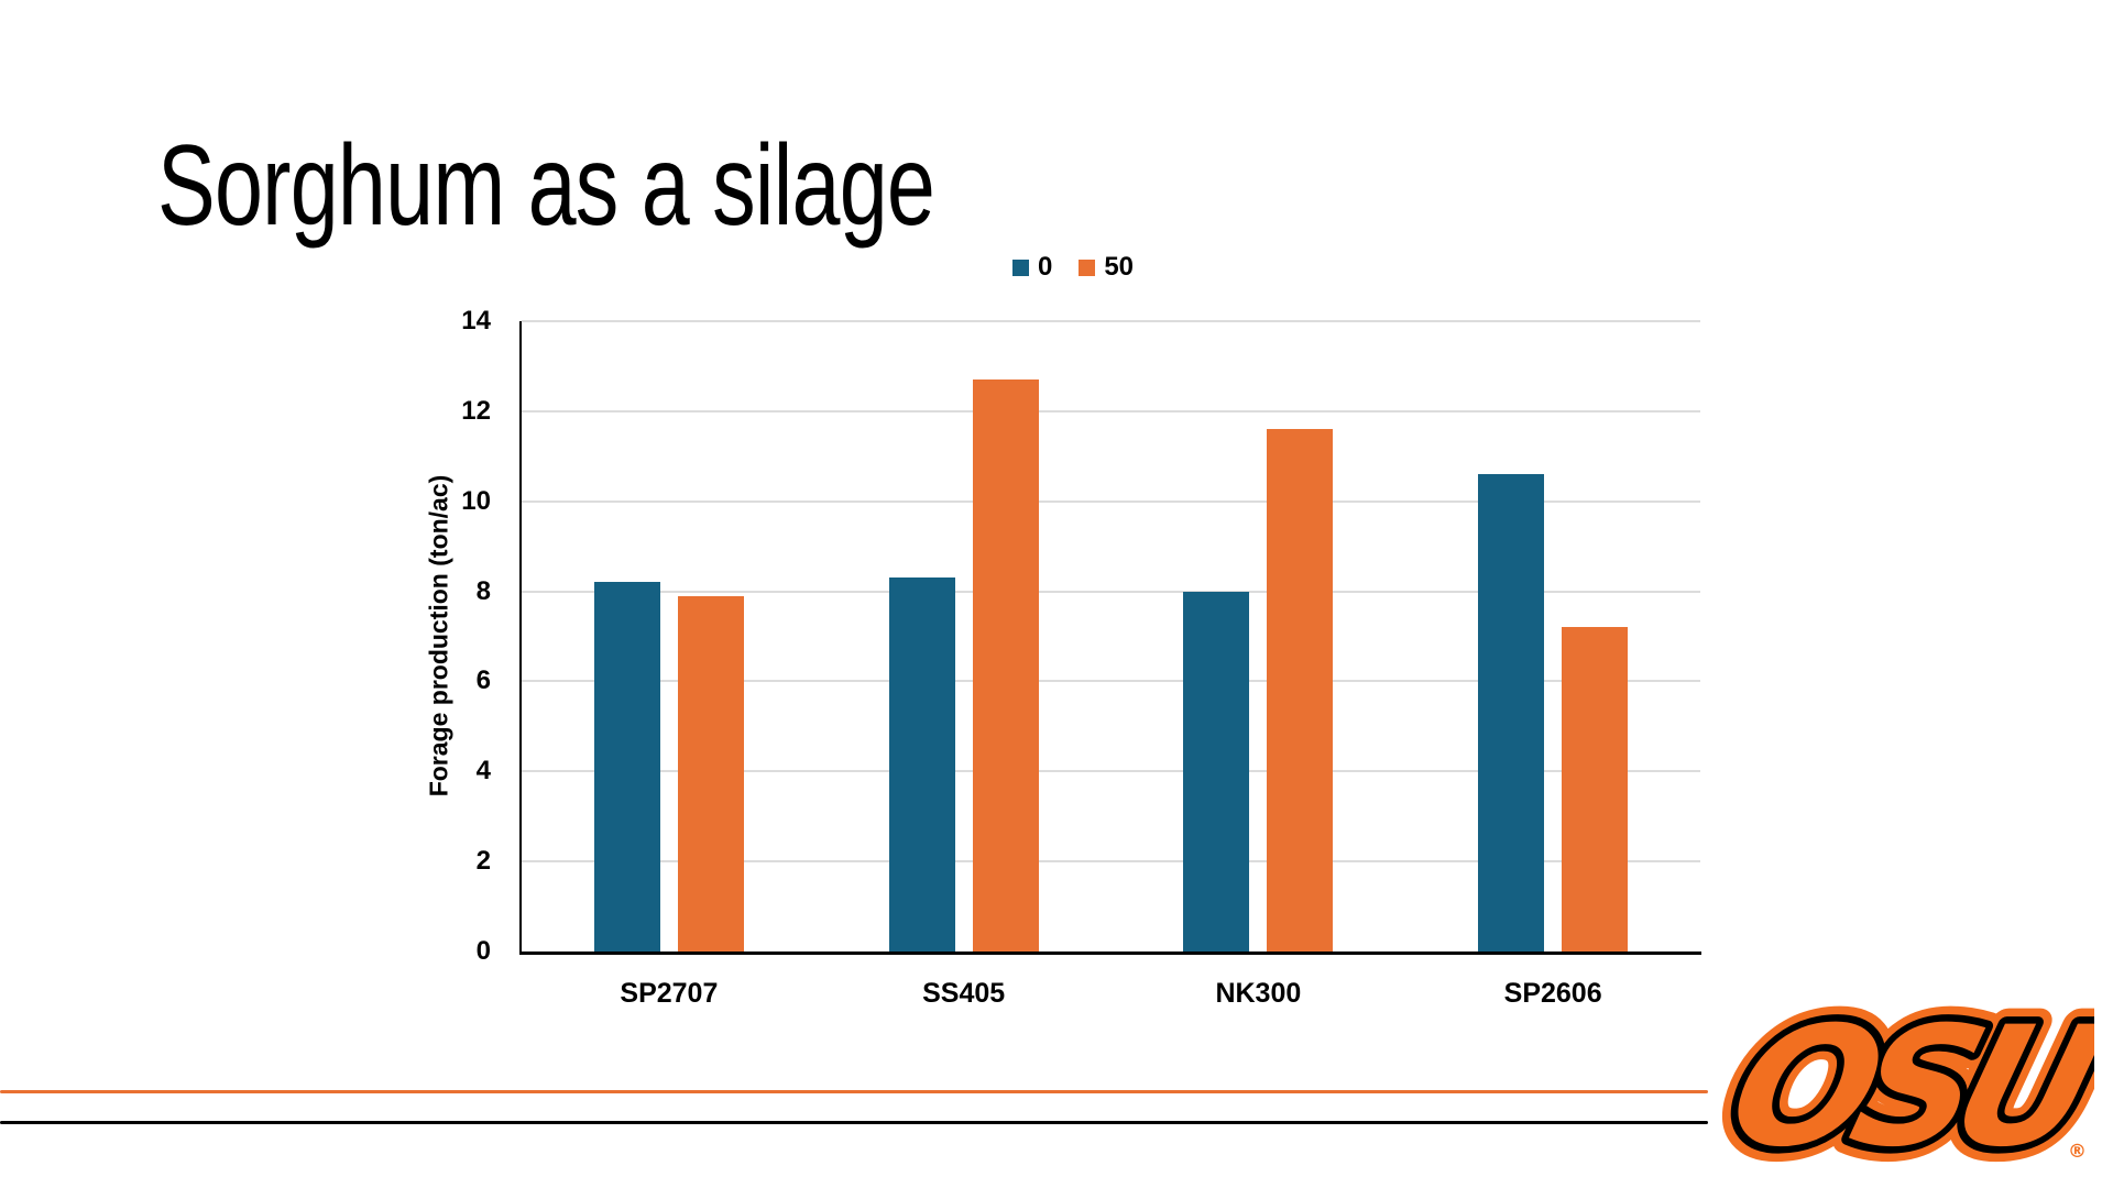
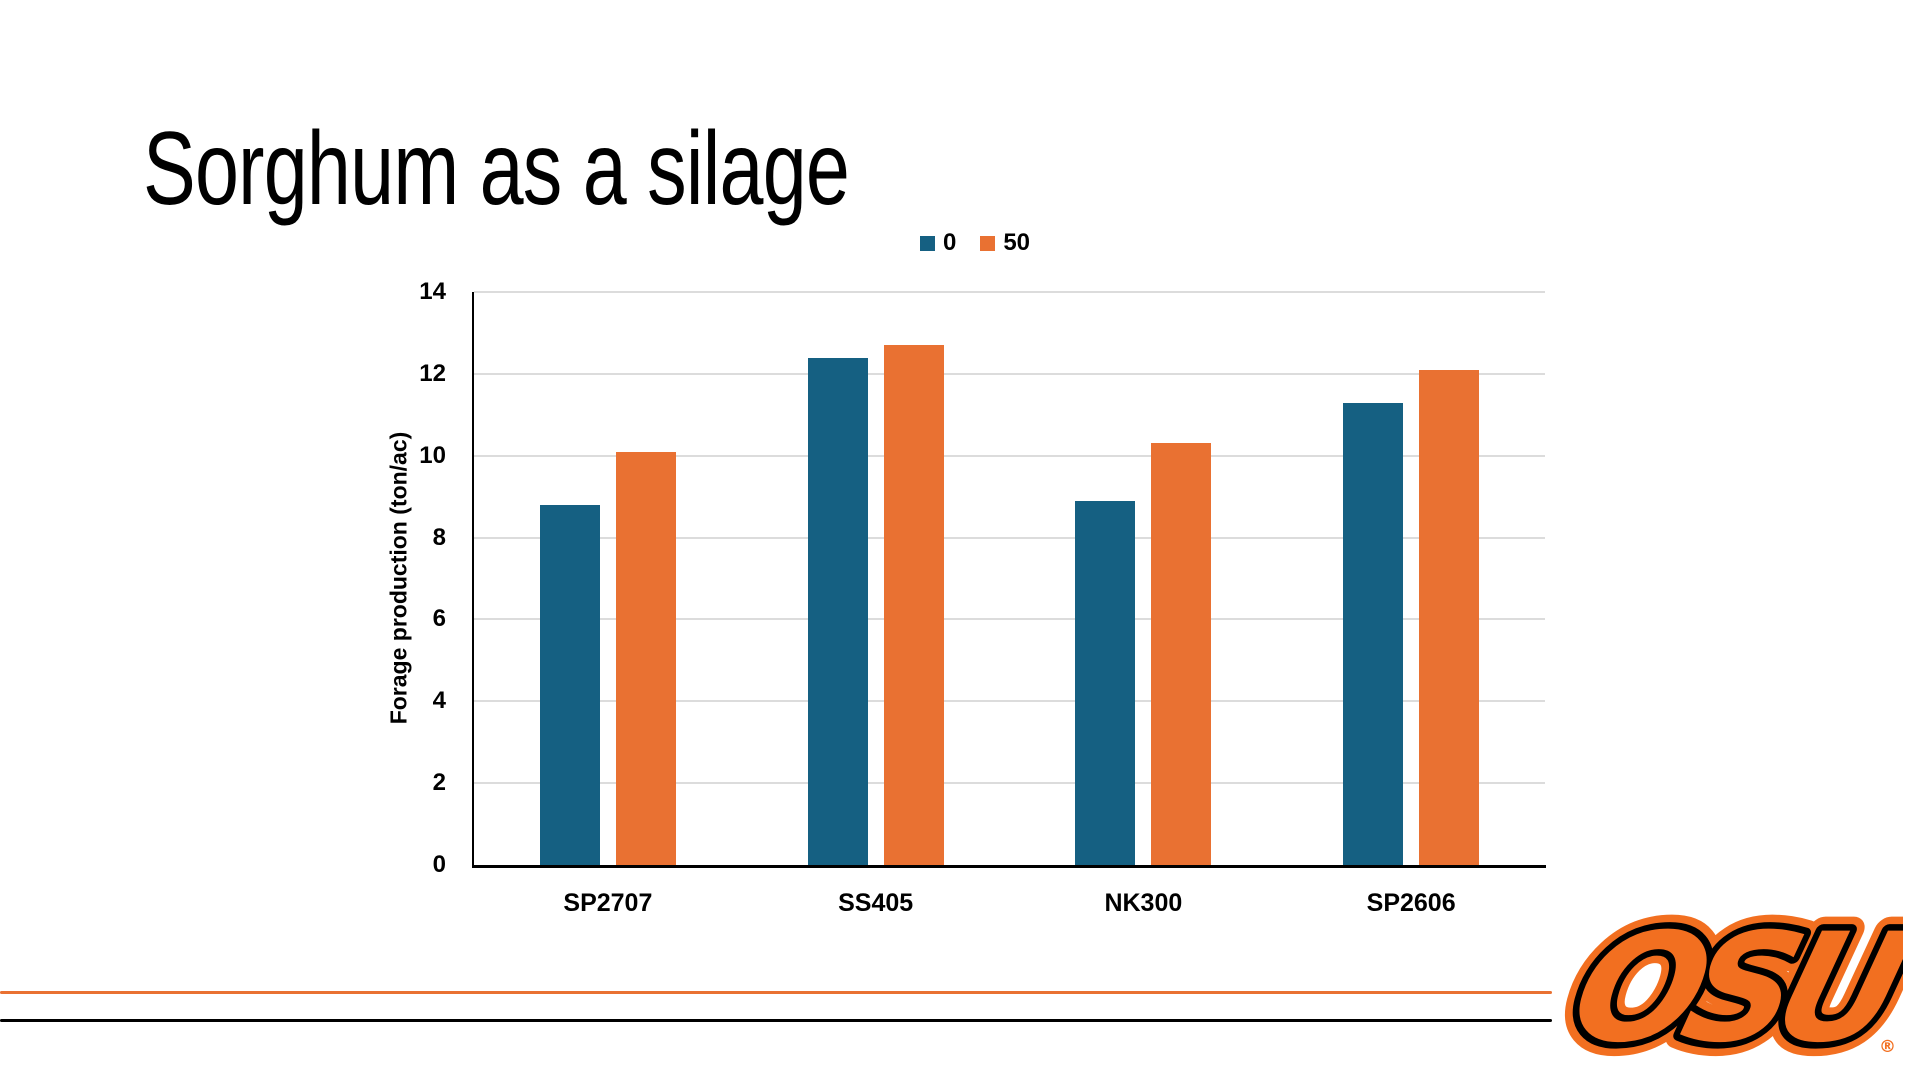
0/SP2707: 8.2 -> 8.8
50/SP2707: 7.9 -> 10.1
0/SS405: 8.3 -> 12.4
0/NK300: 8.0 -> 8.9
50/NK300: 11.6 -> 10.3
0/SP2606: 10.6 -> 11.3
50/SP2606: 7.2 -> 12.1
